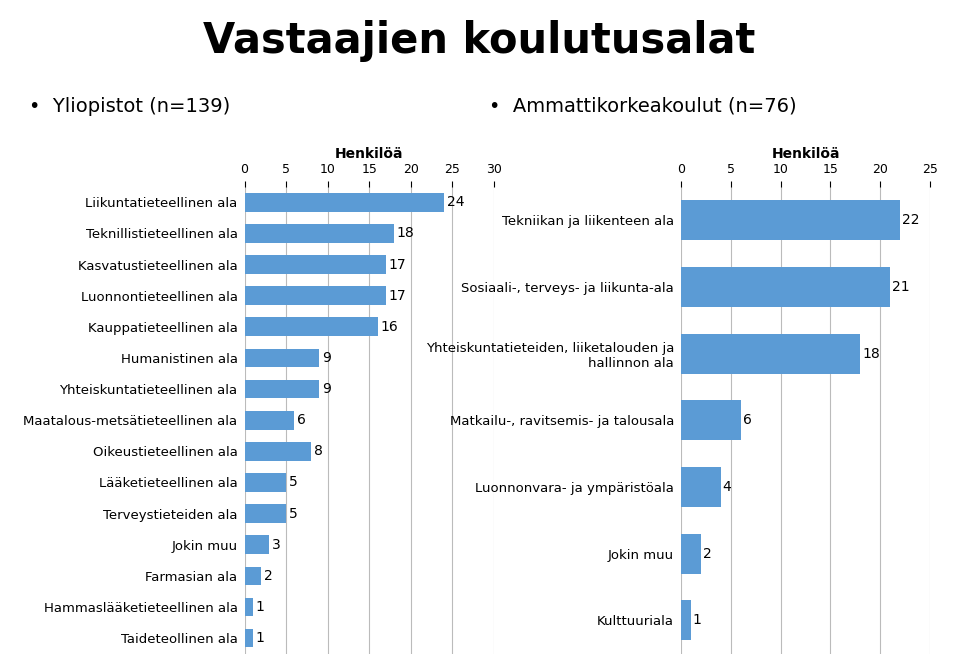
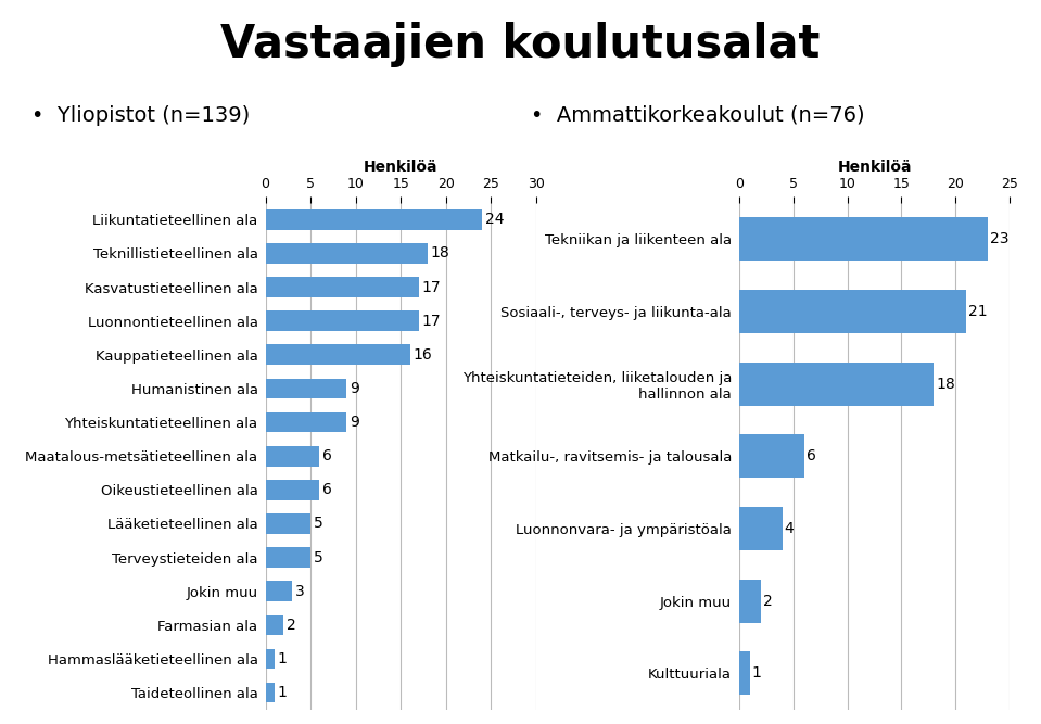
Oikeustieteellinen ala: 8 -> 6
Tekniikan ja liikenteen ala: 22 -> 23
